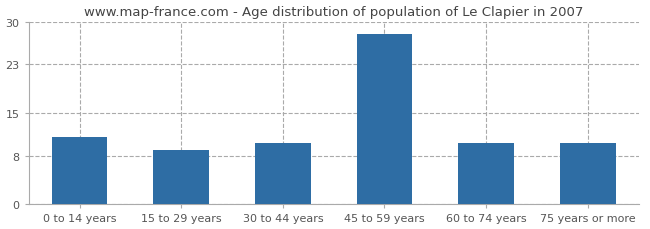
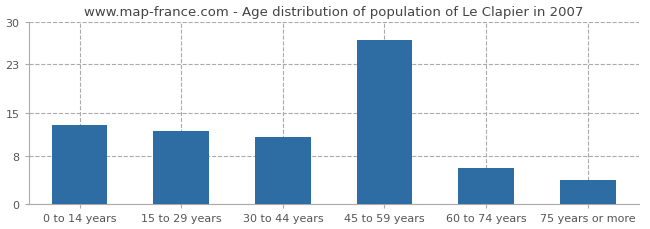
0 to 14 years: 11 -> 13
15 to 29 years: 9 -> 12
30 to 44 years: 10 -> 11
45 to 59 years: 28 -> 27
60 to 74 years: 10 -> 6
75 years or more: 10 -> 4
